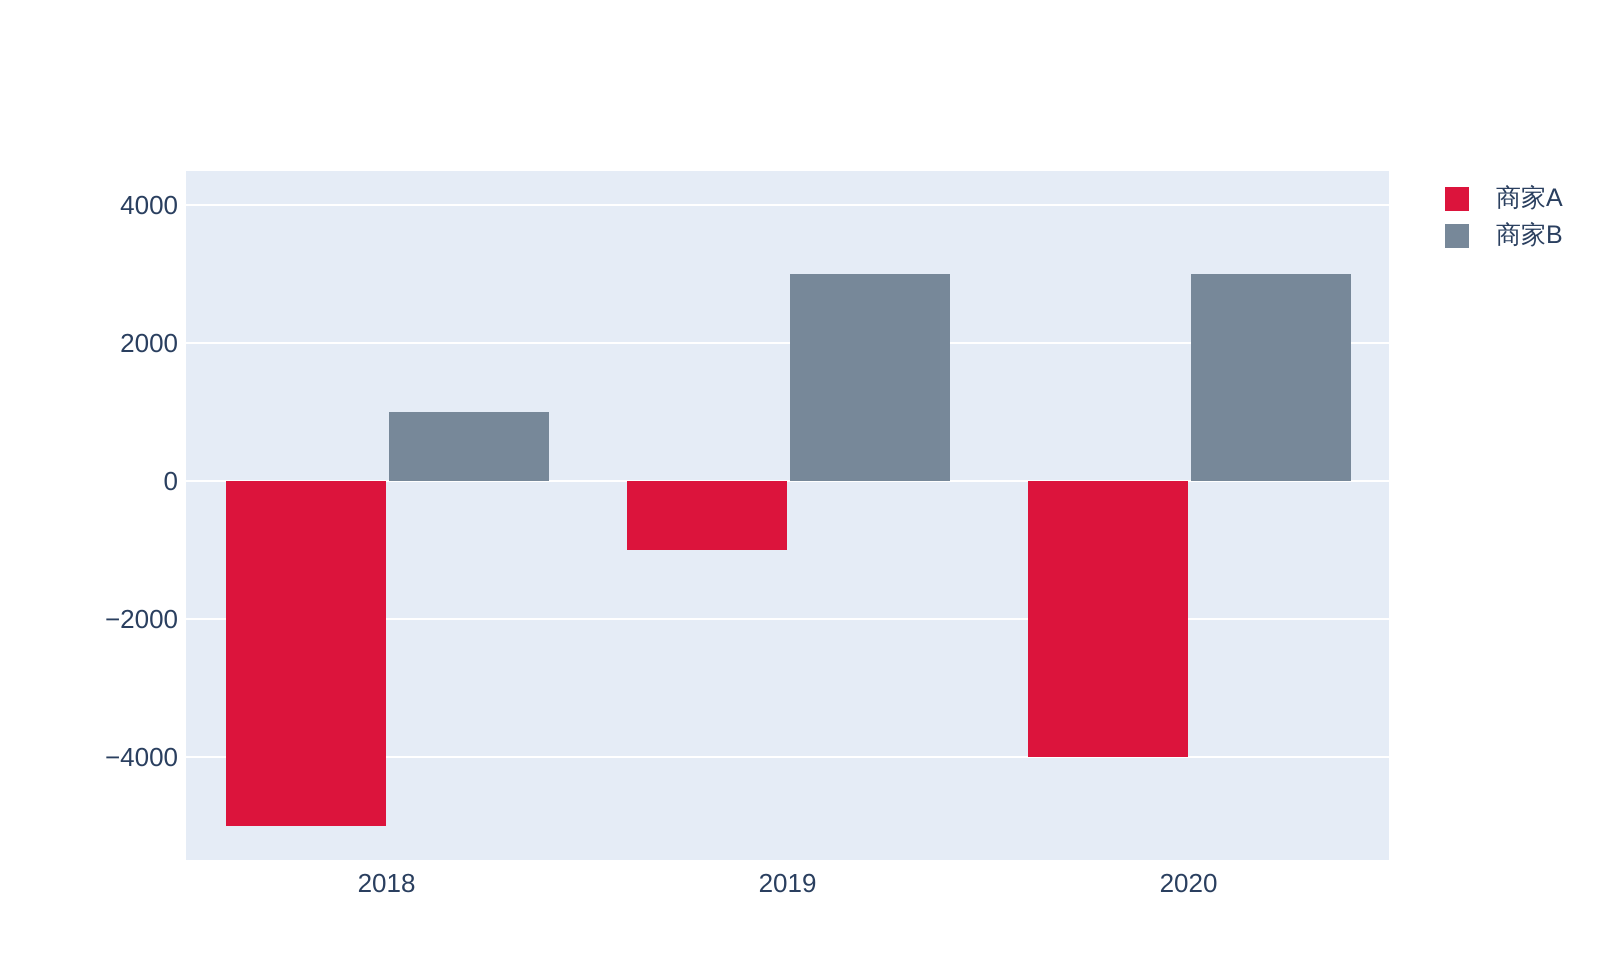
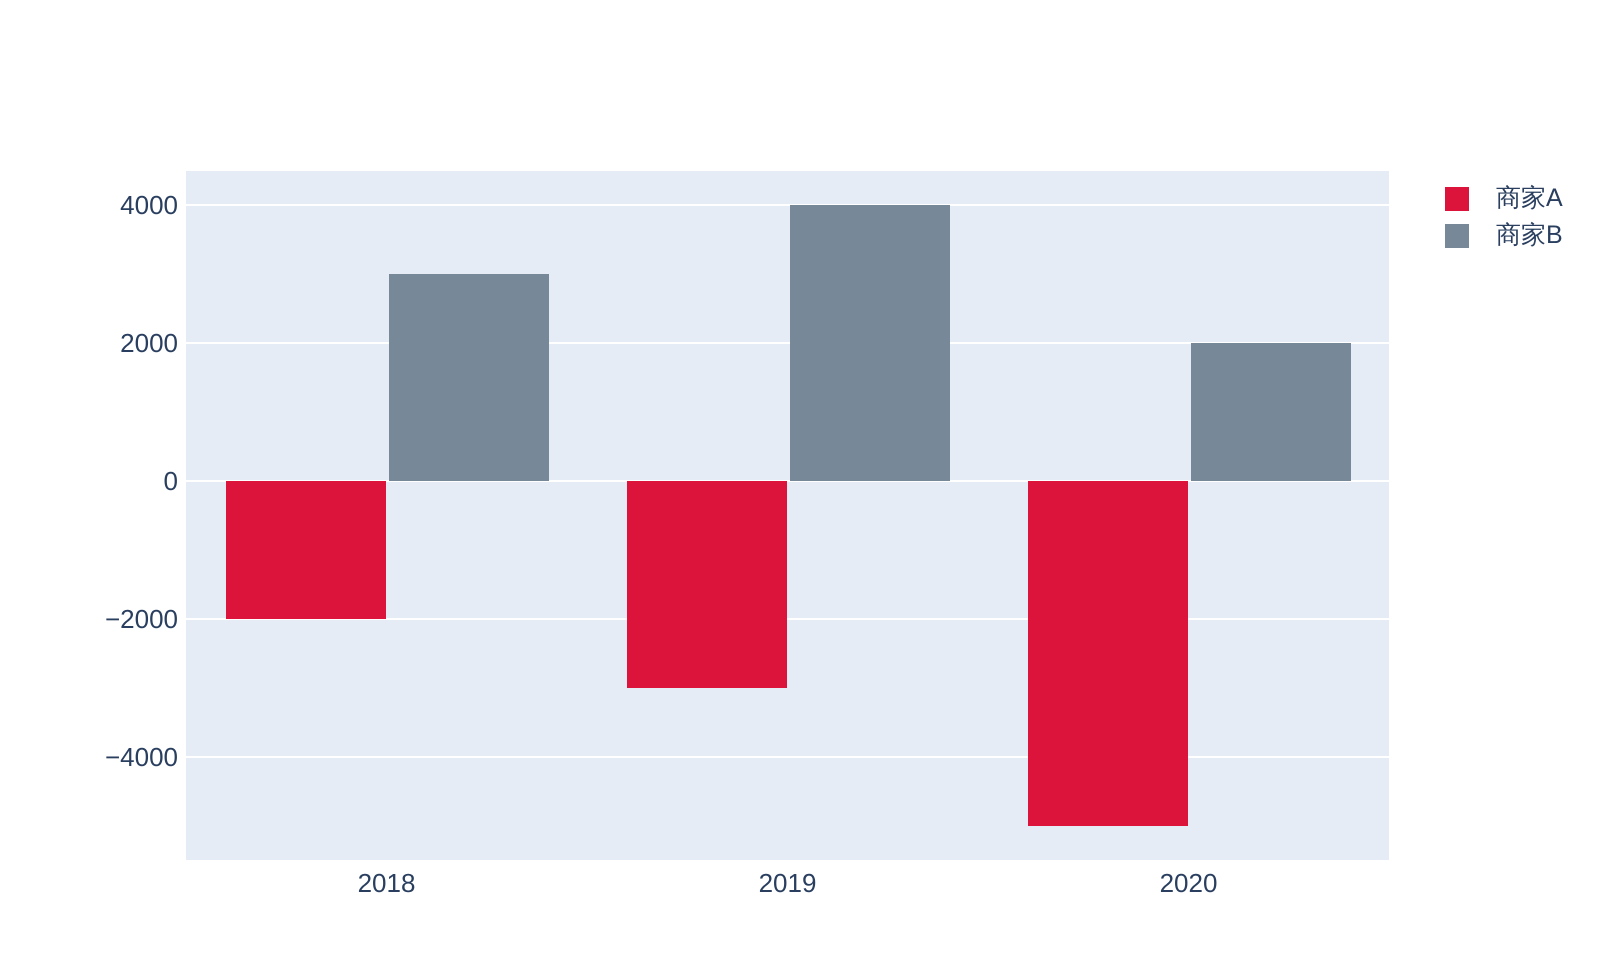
商家A/2018: -5000 -> -2000
商家B/2018: 1000 -> 3000
商家A/2019: -1000 -> -3000
商家B/2019: 3000 -> 4000
商家A/2020: -4000 -> -5000
商家B/2020: 3000 -> 2000
